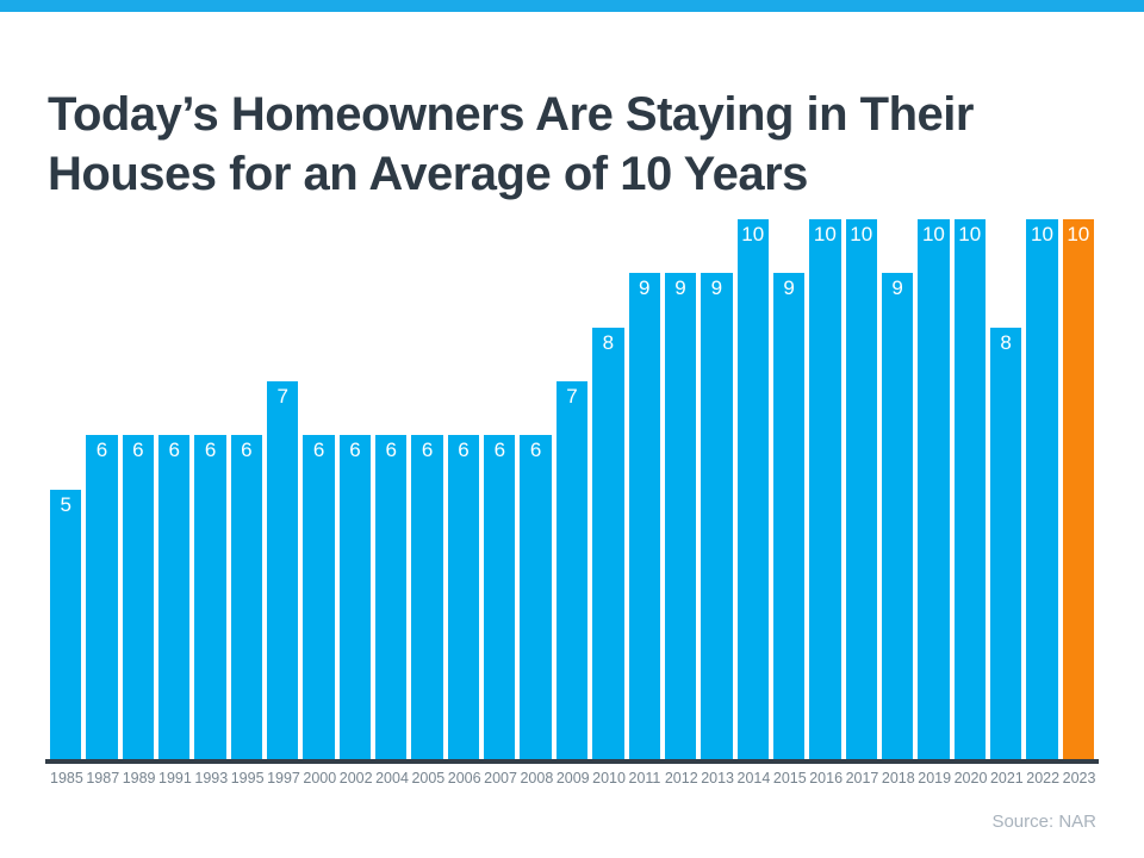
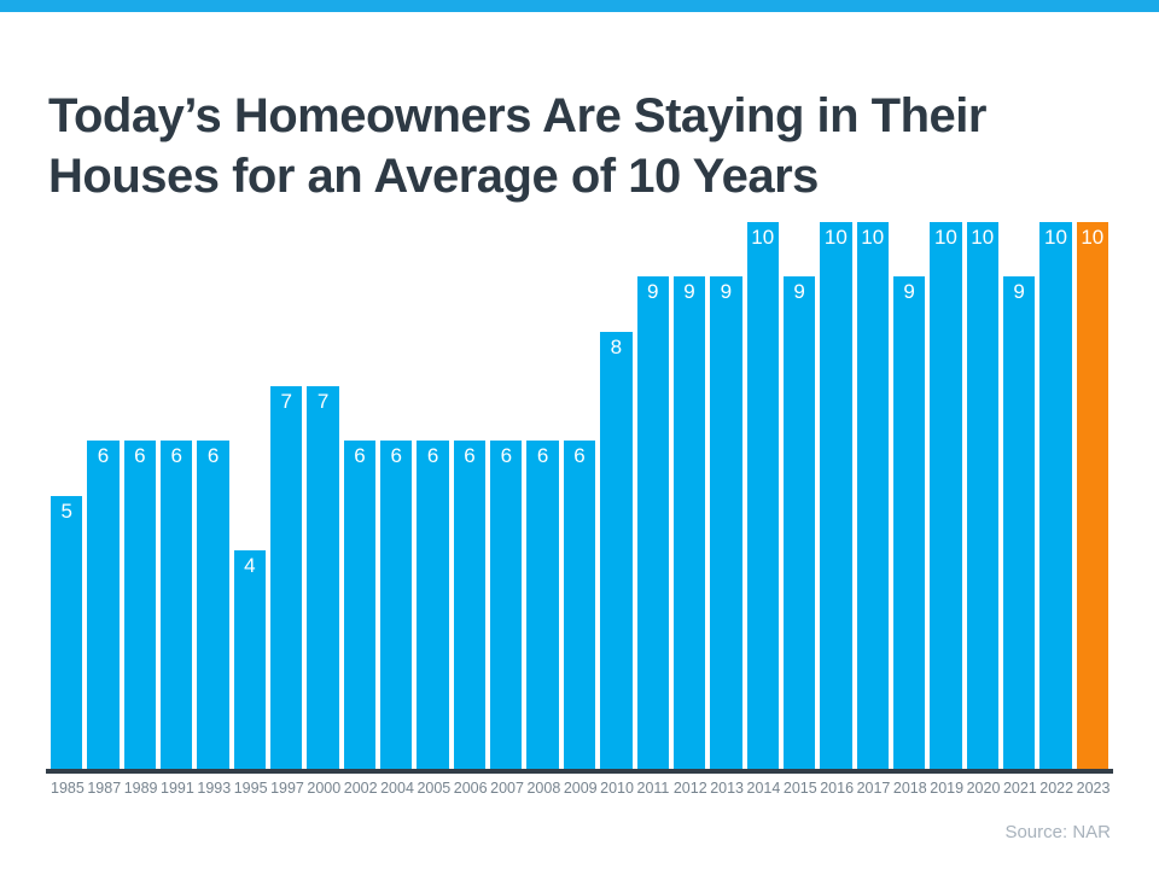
1995: 6 -> 4
2000: 6 -> 7
2009: 7 -> 6
2021: 8 -> 9
